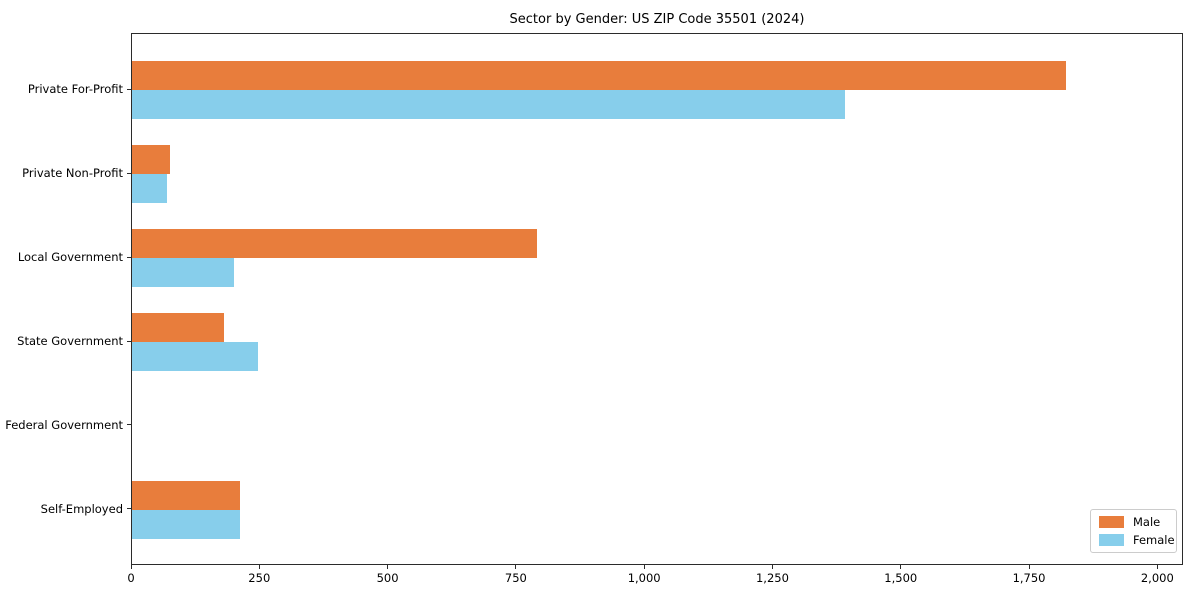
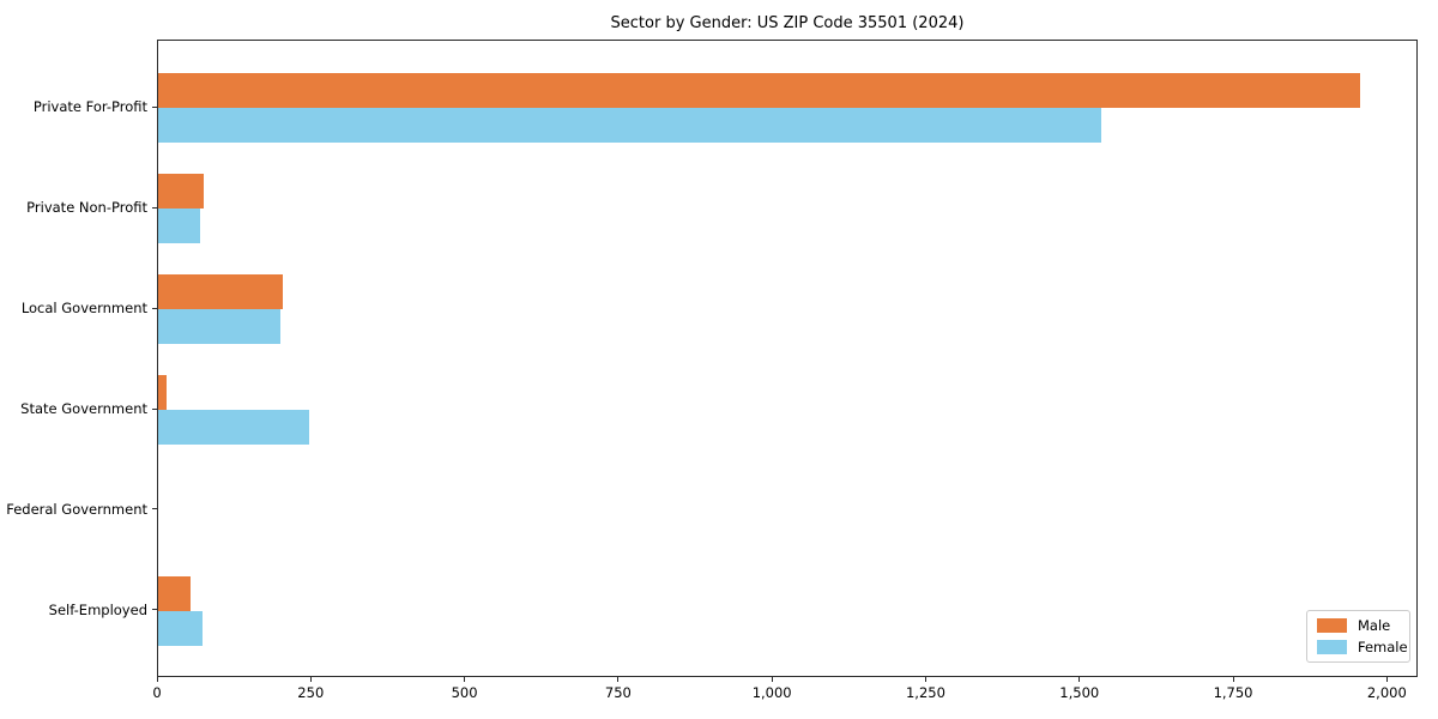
Male/Private For-Profit: 1820 -> 1960
Female/Private For-Profit: 1390 -> 1530
Male/Local Government: 790 -> 200
Male/State Government: 180 -> 10
Male/Self-Employed: 210 -> 50
Female/Self-Employed: 210 -> 70
